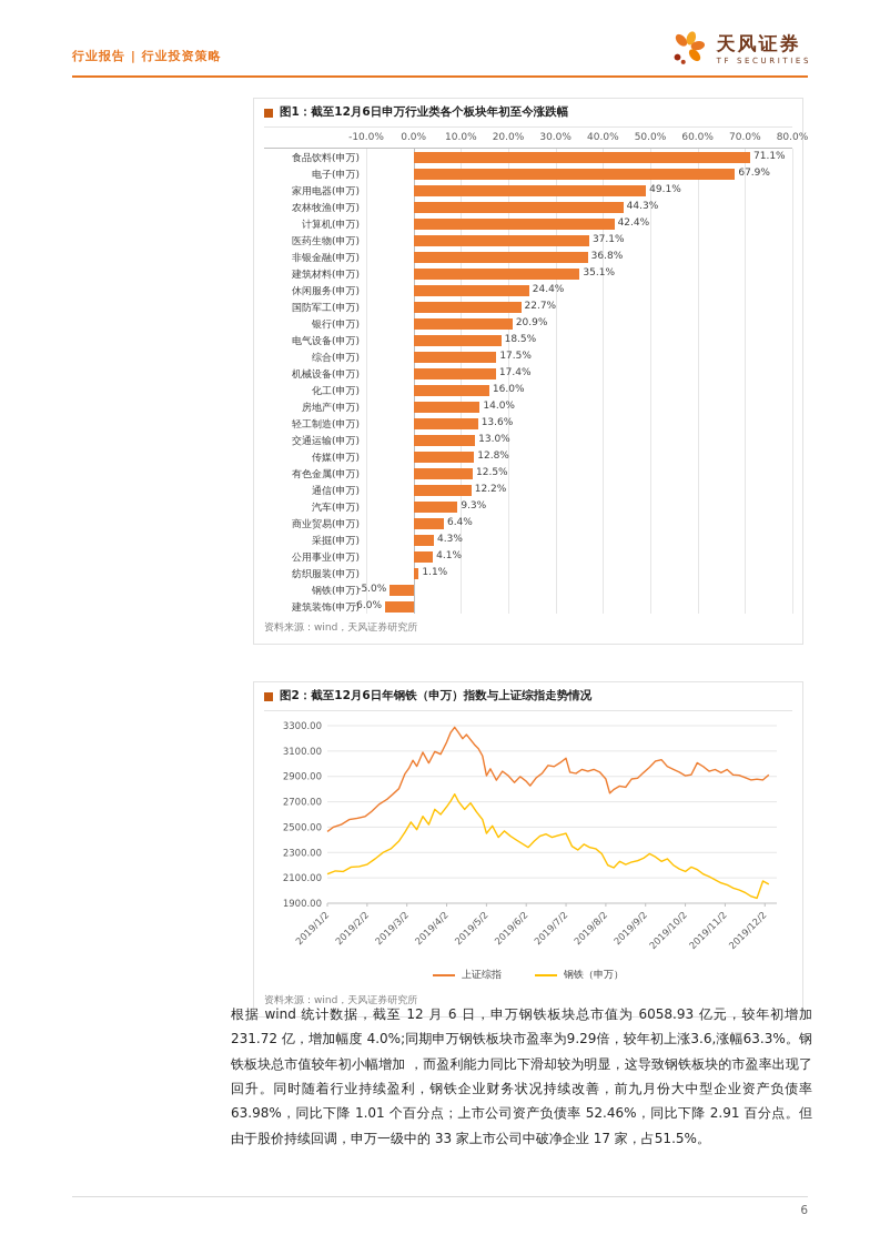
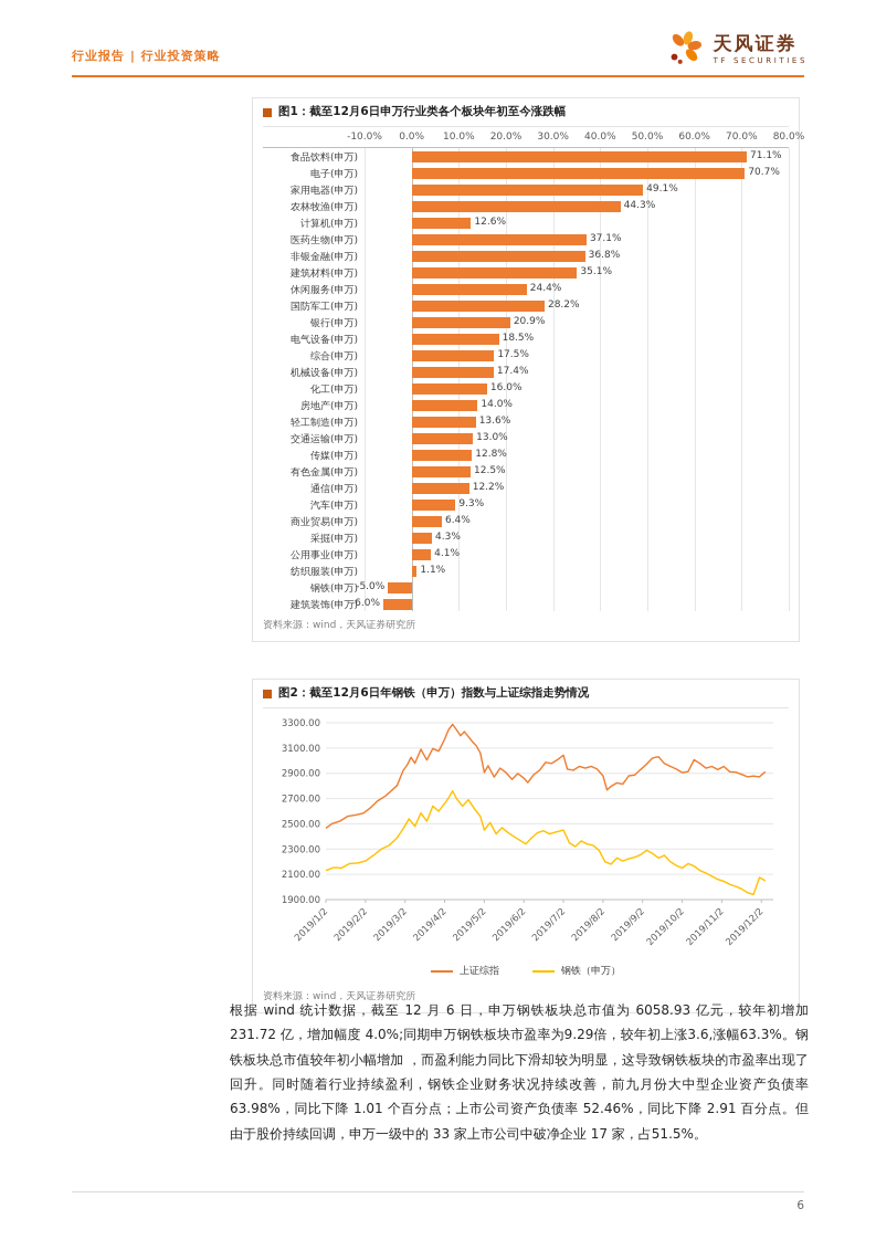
图1：截至12月6日申万行业类各个板块年初至今涨跌幅/电子(申万): 67.9% -> 70.7%
图1：截至12月6日申万行业类各个板块年初至今涨跌幅/计算机(申万): 42.4% -> 12.6%
图1：截至12月6日申万行业类各个板块年初至今涨跌幅/国防军工(申万): 22.7% -> 28.2%
